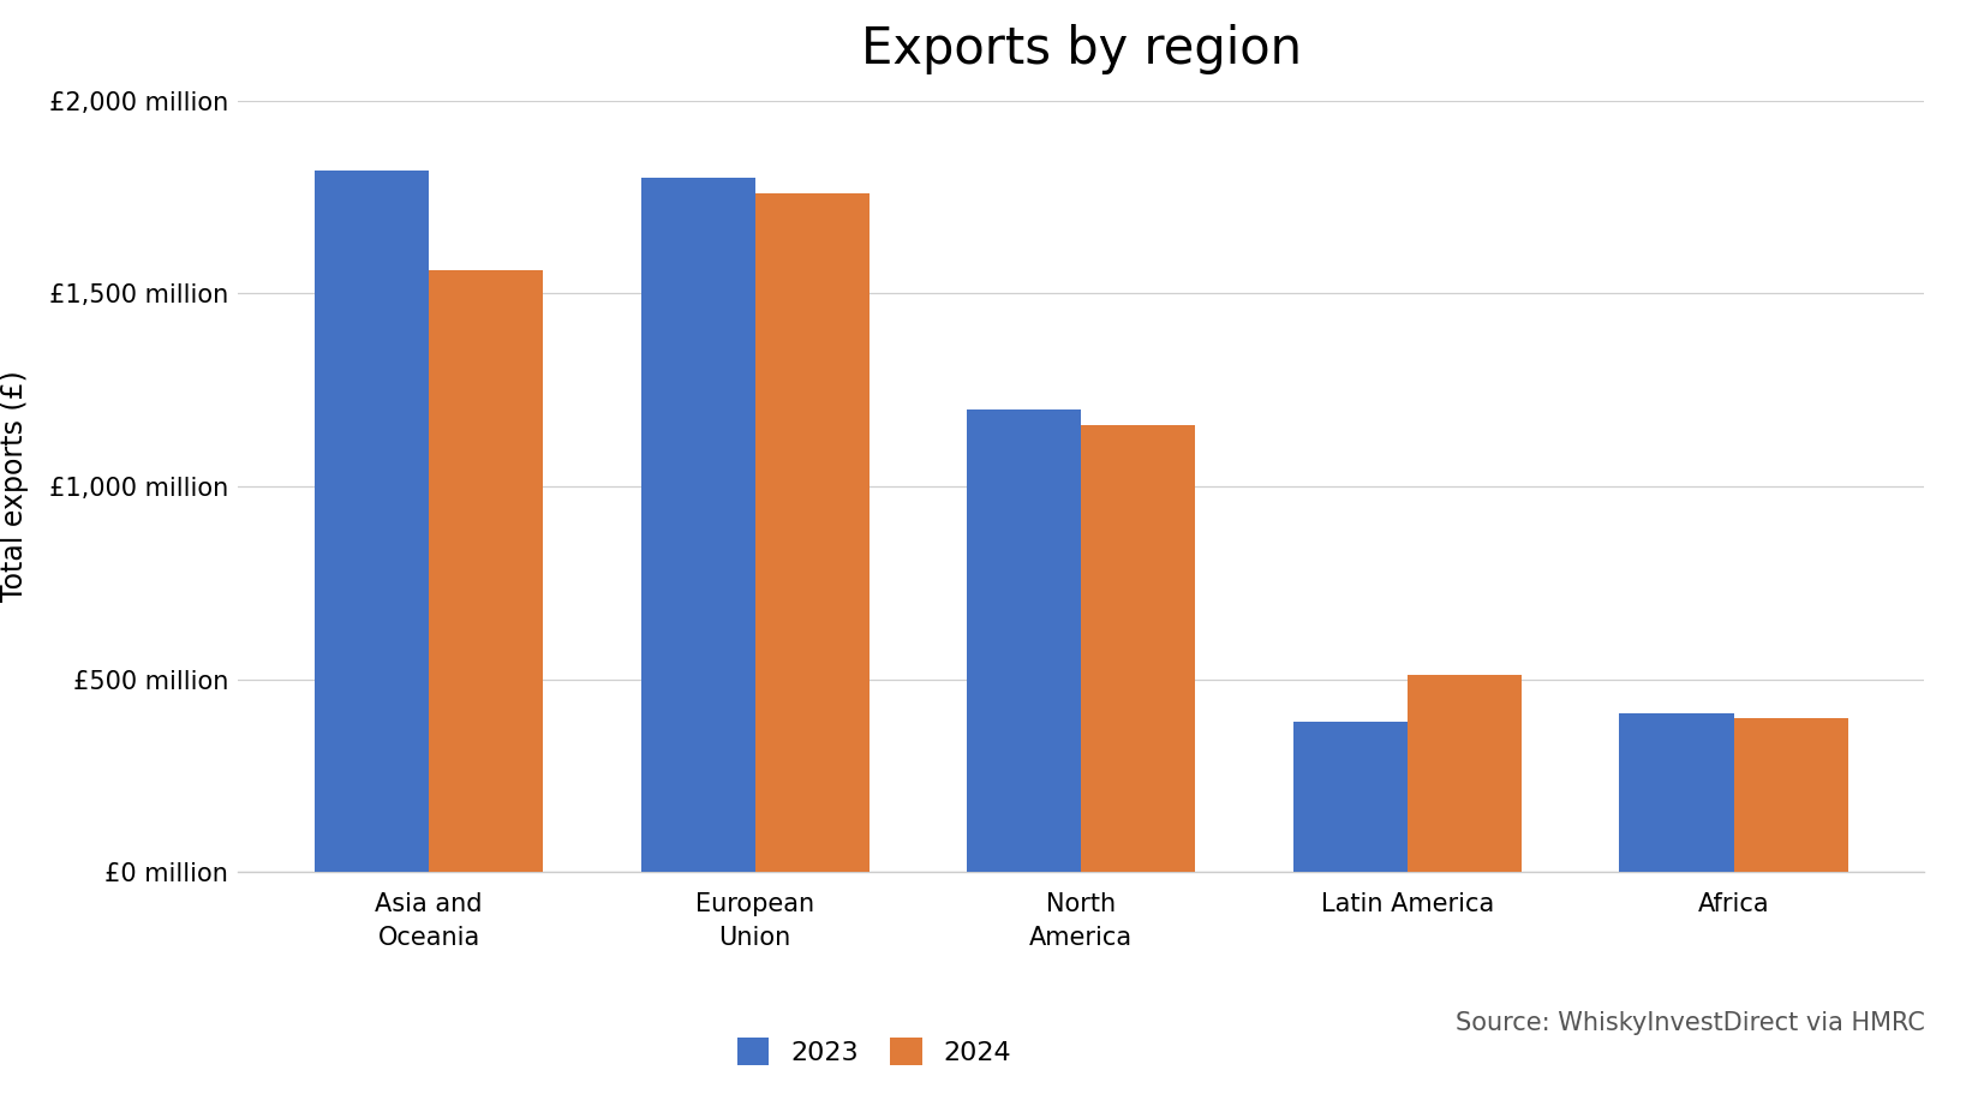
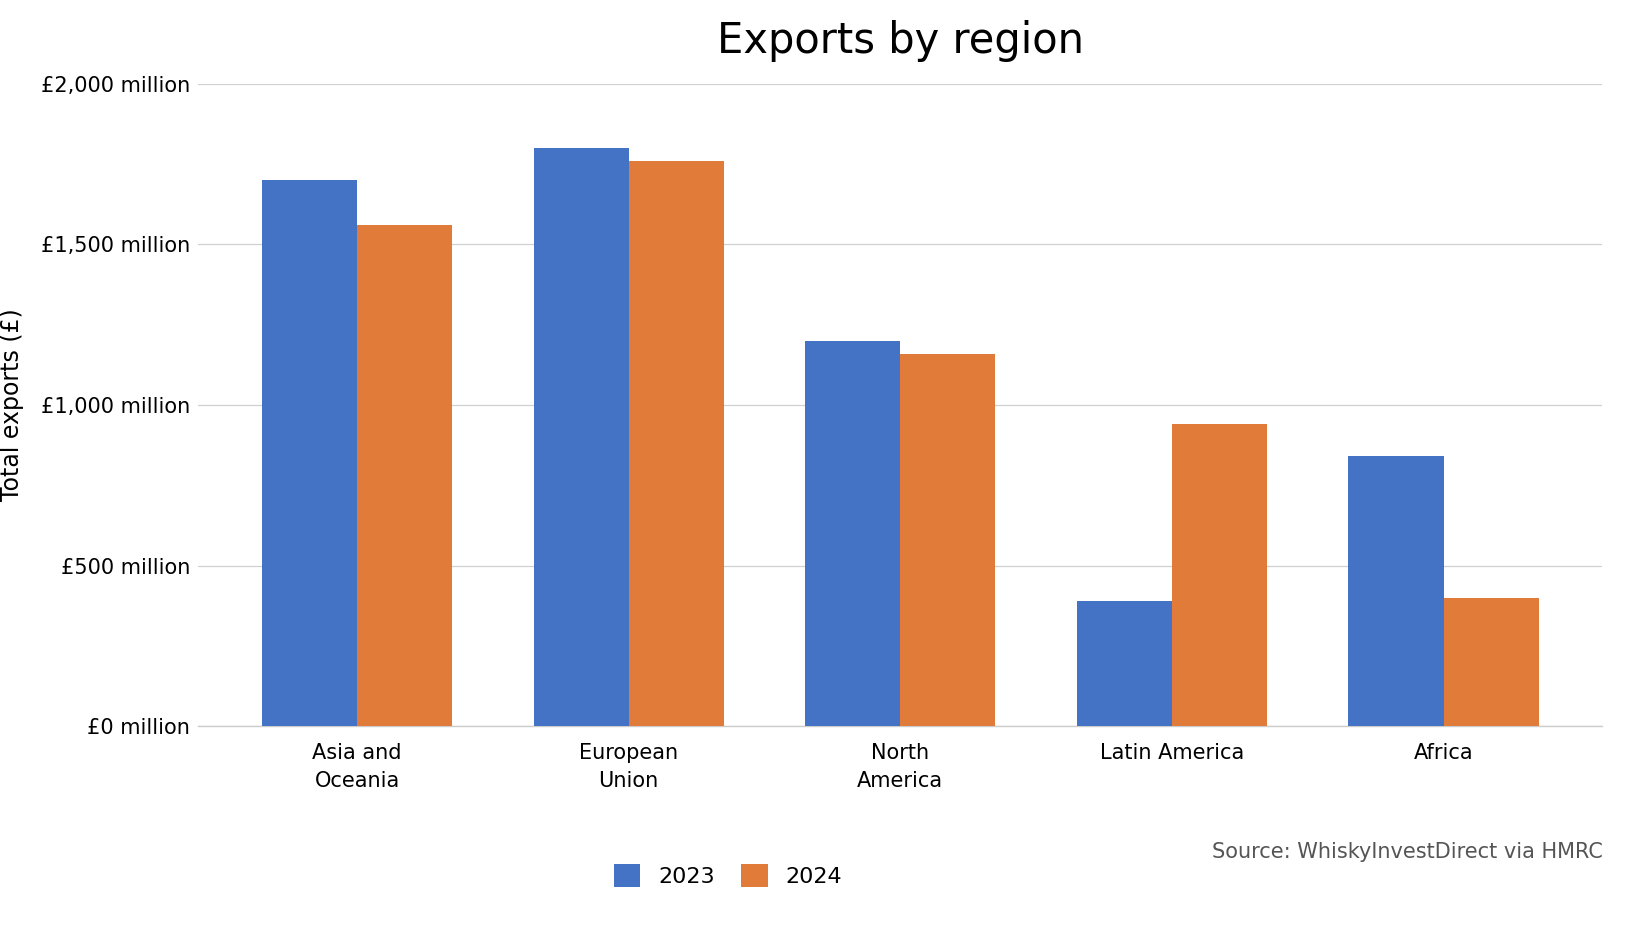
2023/Asia and Oceania: £1,820 million -> £1,700 million
2024/Latin America: £510 million -> £940 million
2023/Africa: £410 million -> £840 million
